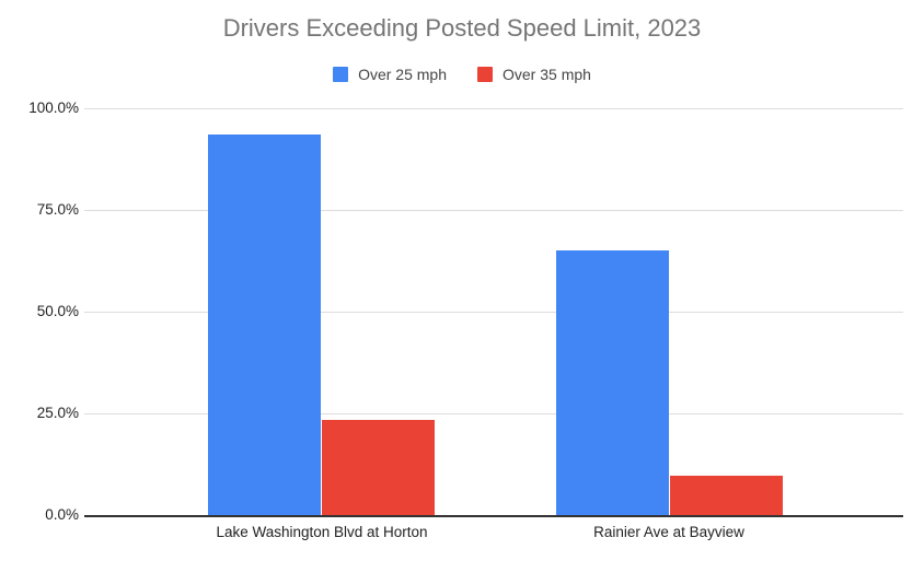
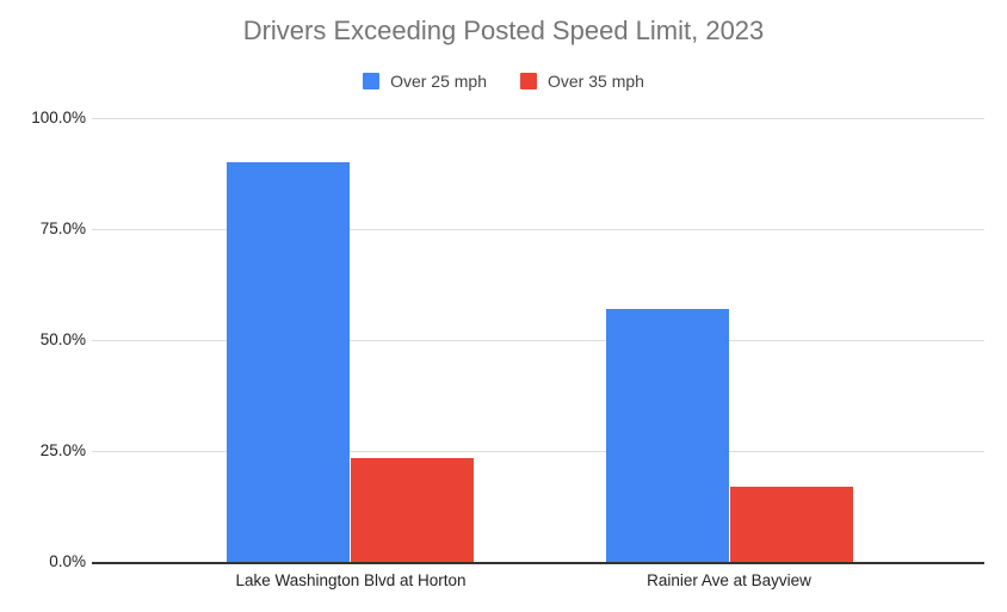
Over 25 mph/Lake Washington Blvd at Horton: 94% -> 90%
Over 25 mph/Rainier Ave at Bayview: 65% -> 57%
Over 35 mph/Rainier Ave at Bayview: 10% -> 17%
